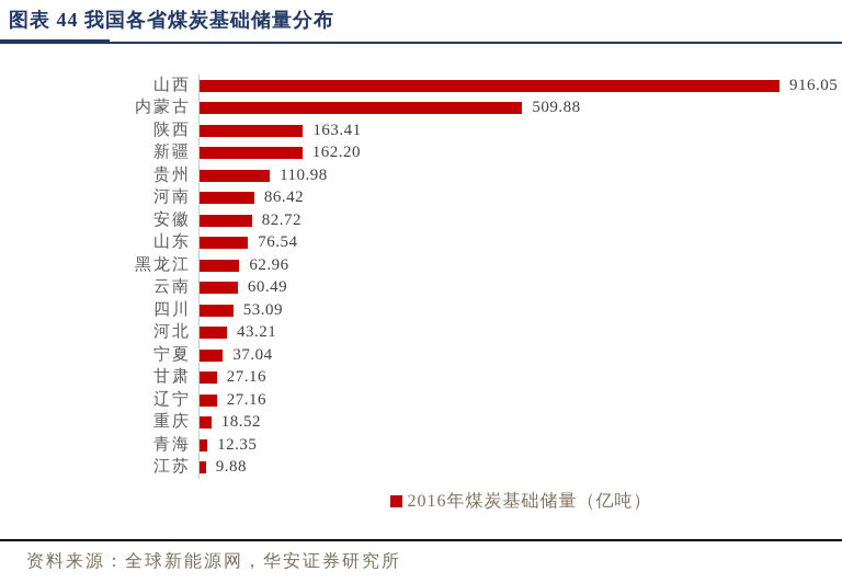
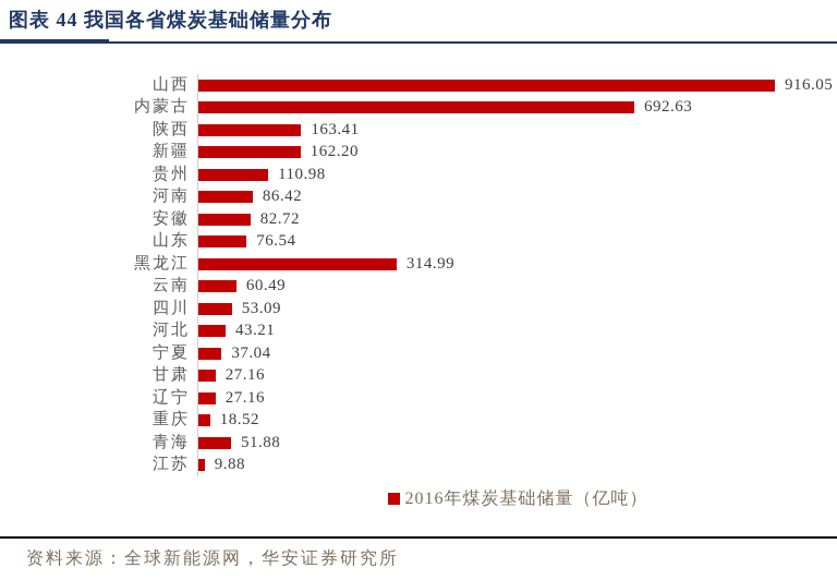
内蒙古: 509.88 -> 692.63
黑龙江: 62.96 -> 314.99
青海: 12.35 -> 51.88
